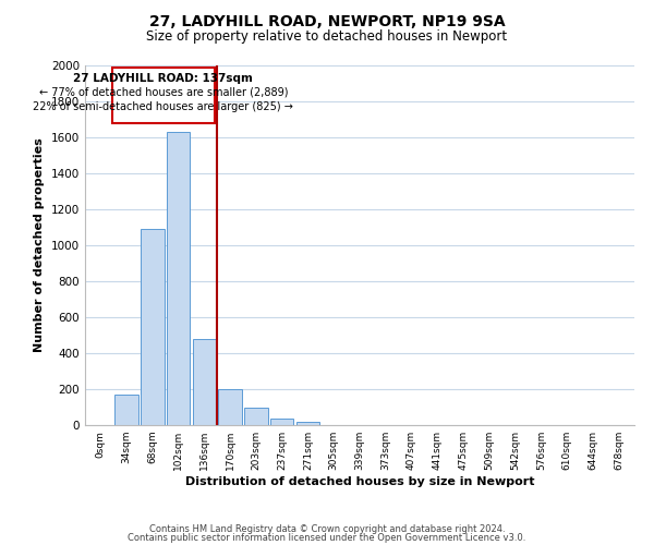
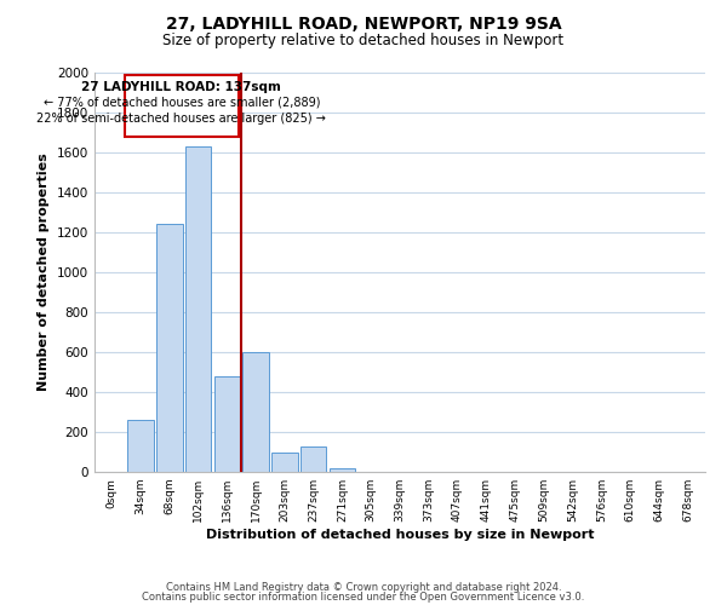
34sqm: 170 -> 260
68sqm: 1090 -> 1240
170sqm: 200 -> 600
237sqm: 40 -> 130
